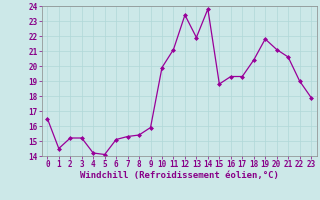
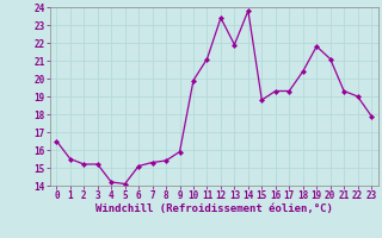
1: 14.5 -> 15.5
21: 20.6 -> 19.3
